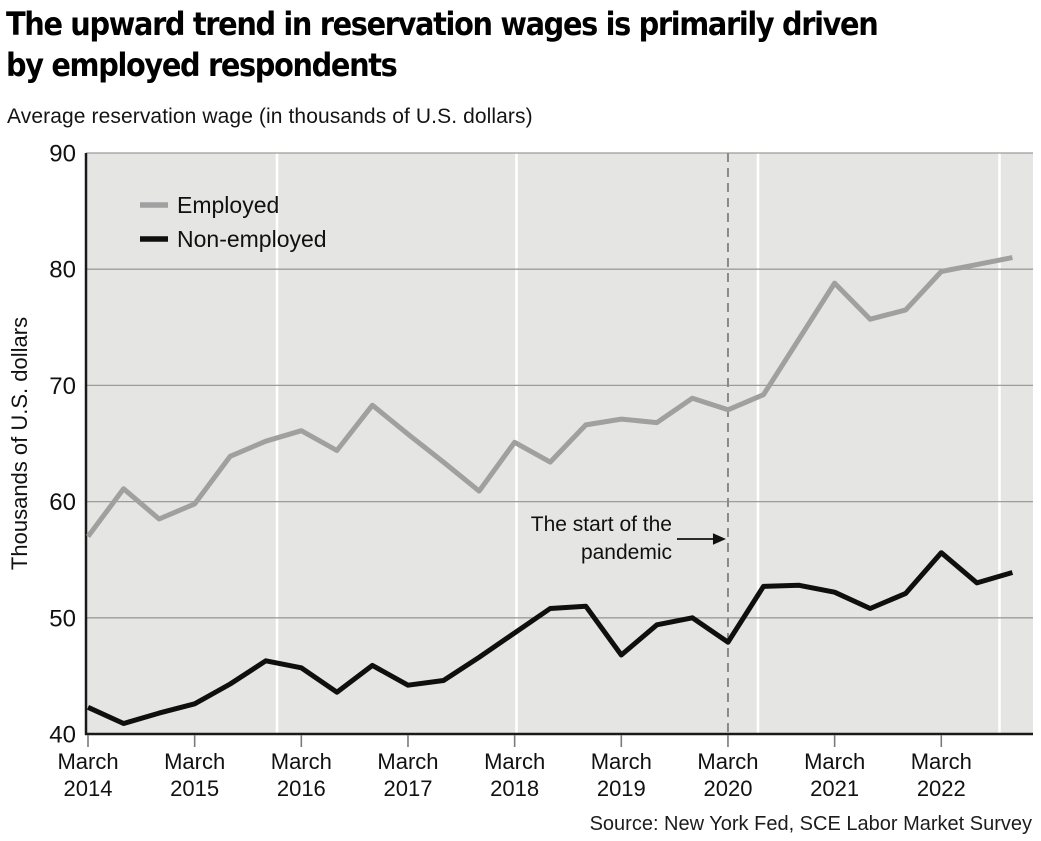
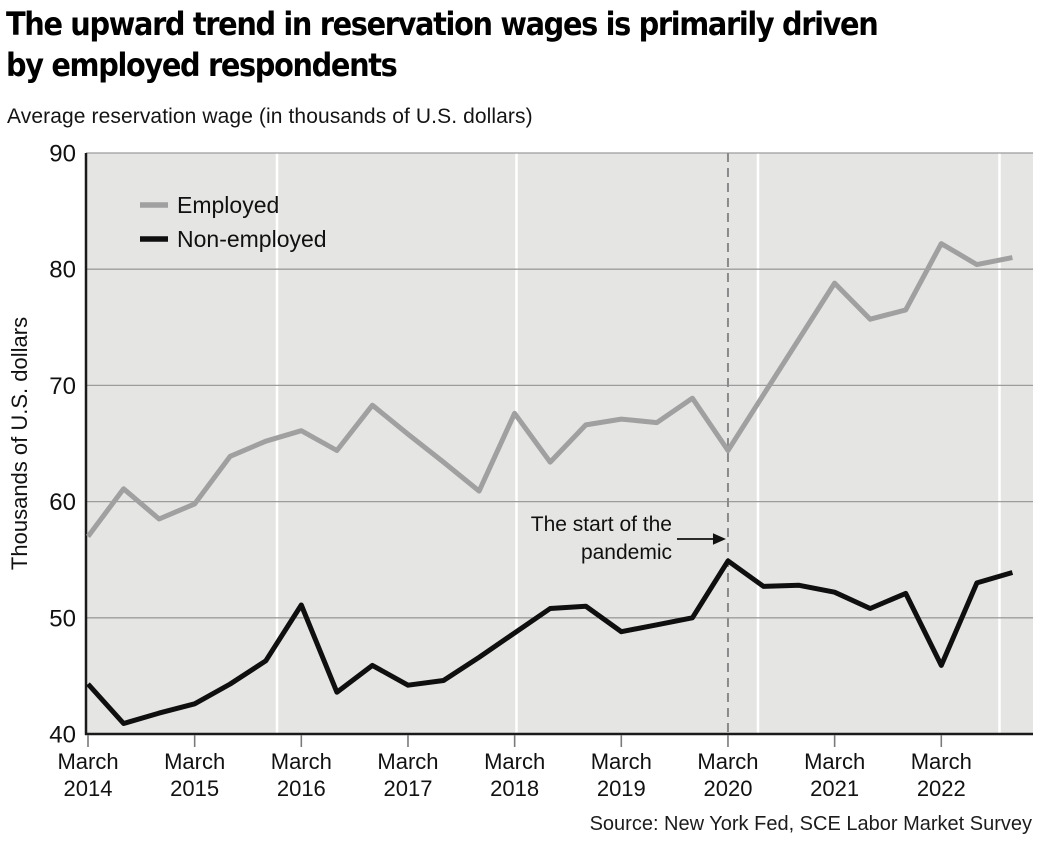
Non-employed/March 2014: 42.3 -> 44.3
Non-employed/March 2016: 45.7 -> 51.1
Employed/March 2018: 65.1 -> 67.6
Non-employed/March 2019: 46.8 -> 48.8
Employed/March 2020: 67.9 -> 64.4
Non-employed/March 2020: 47.9 -> 54.9
Employed/March 2022: 79.8 -> 82.2
Non-employed/March 2022: 55.6 -> 45.9
